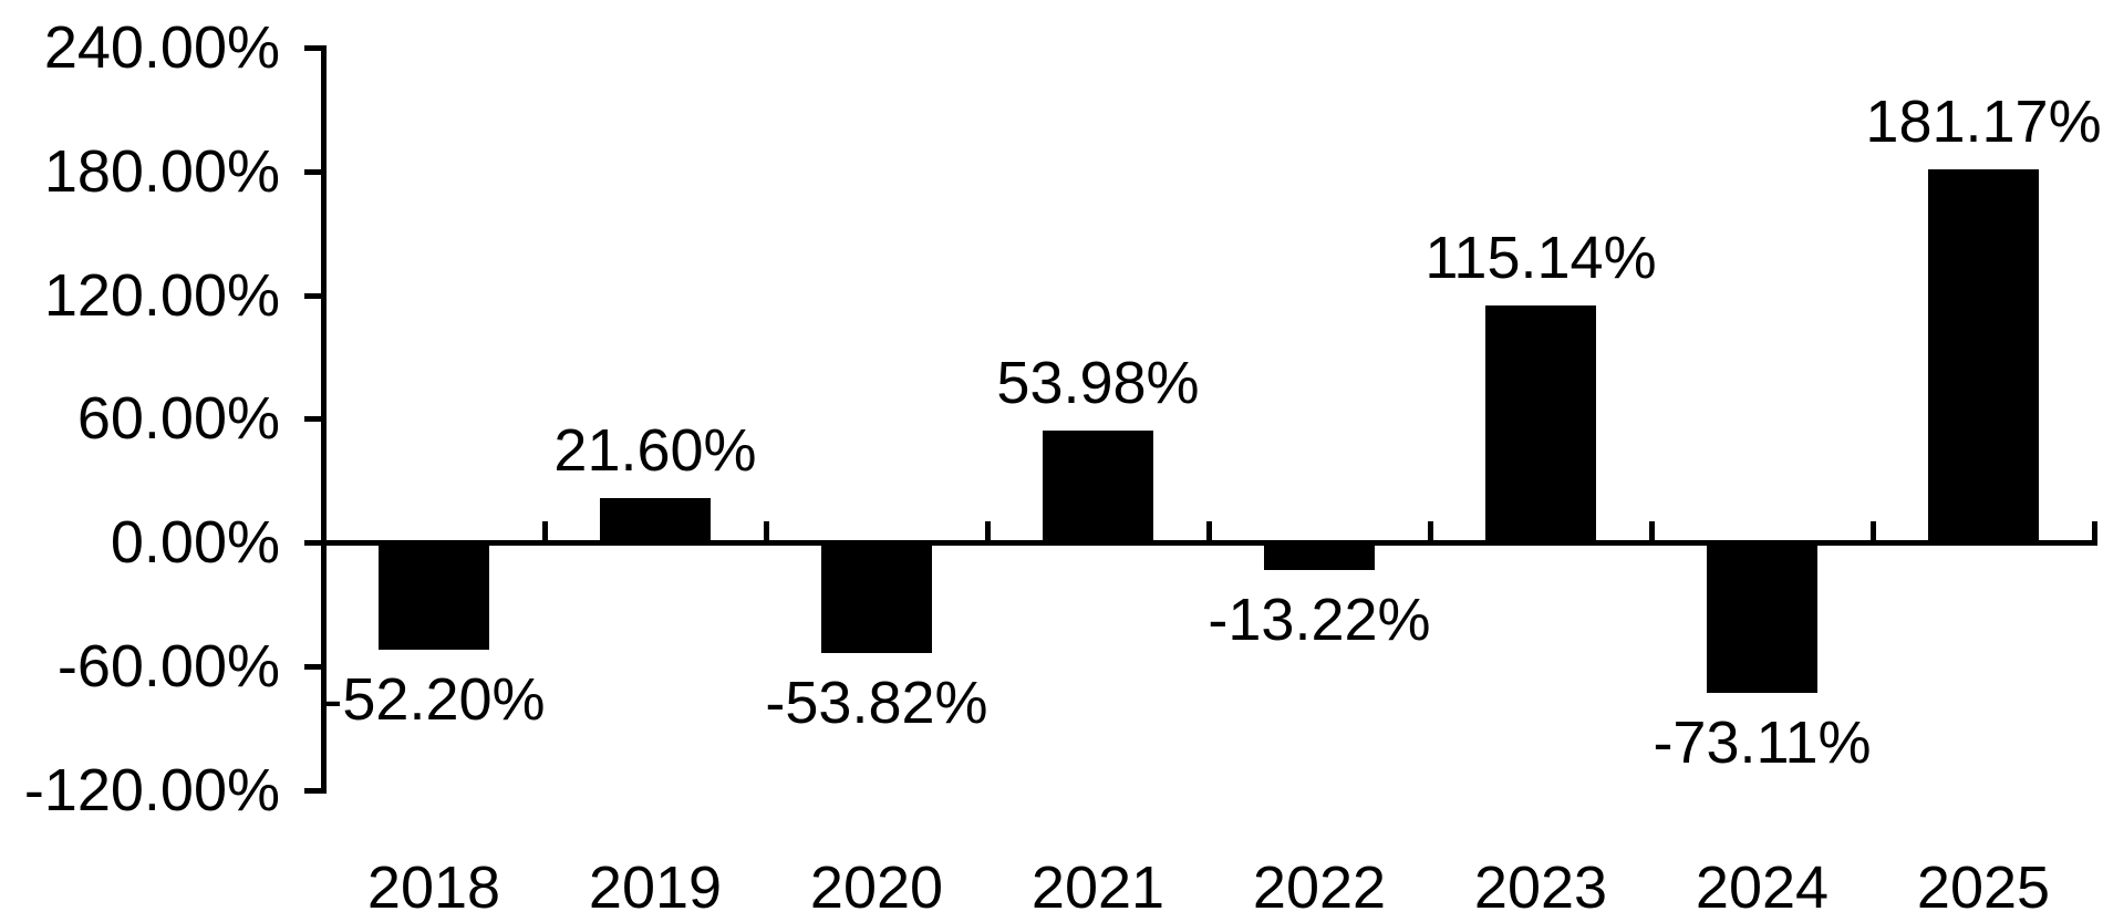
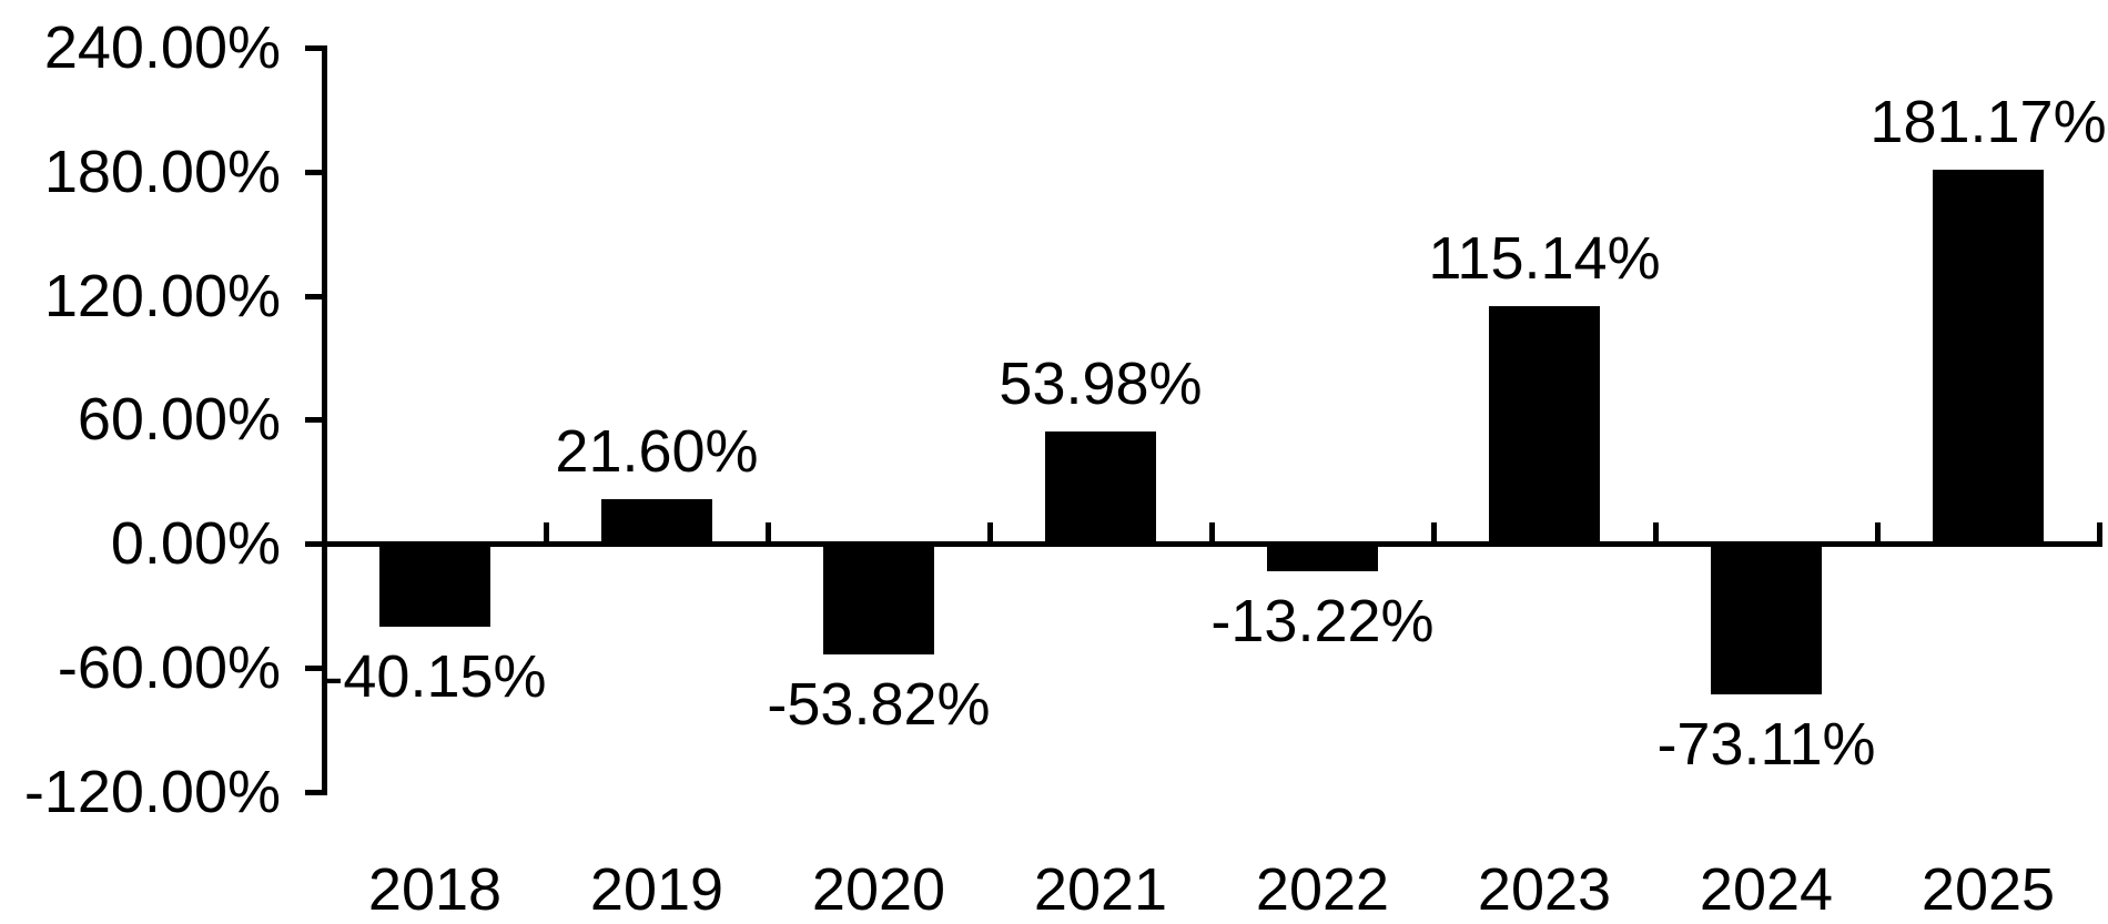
2018: -52.20% -> -40.15%
